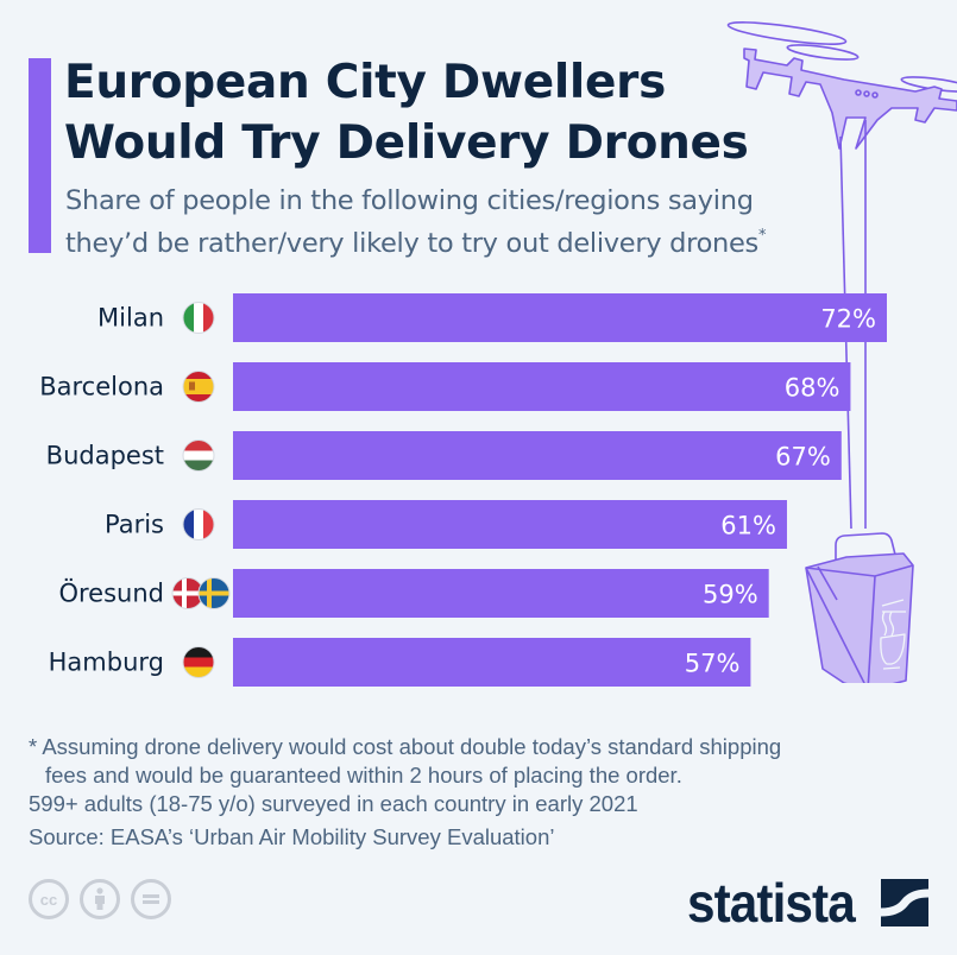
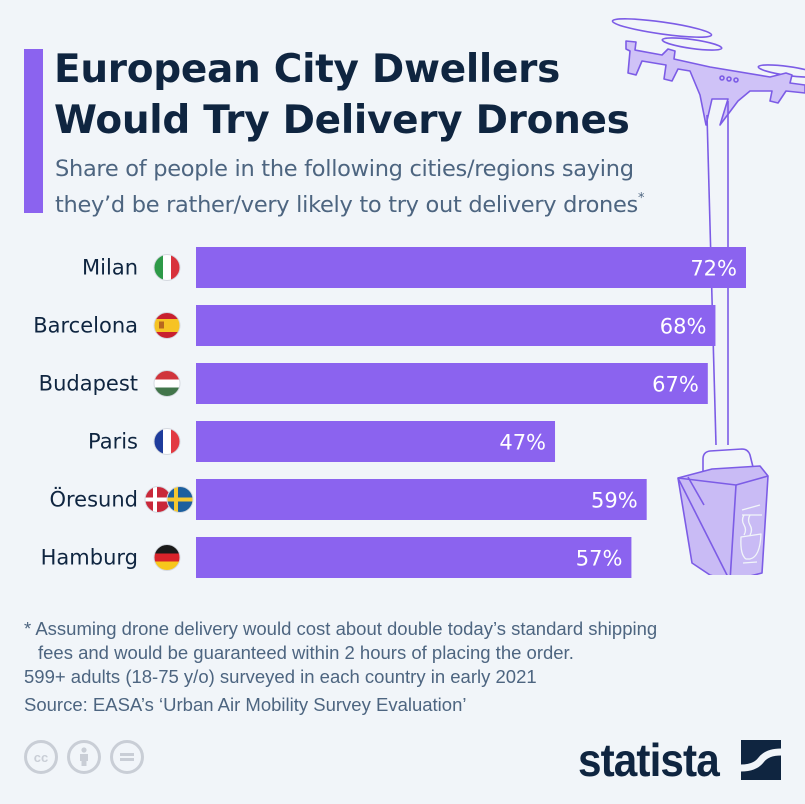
Paris: 61% -> 47%
